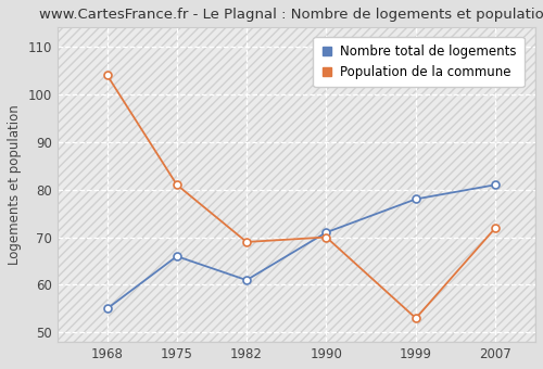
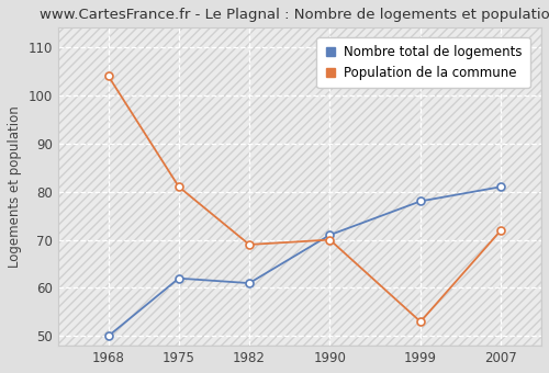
Nombre total de logements/1968: 55 -> 50
Nombre total de logements/1975: 66 -> 62
